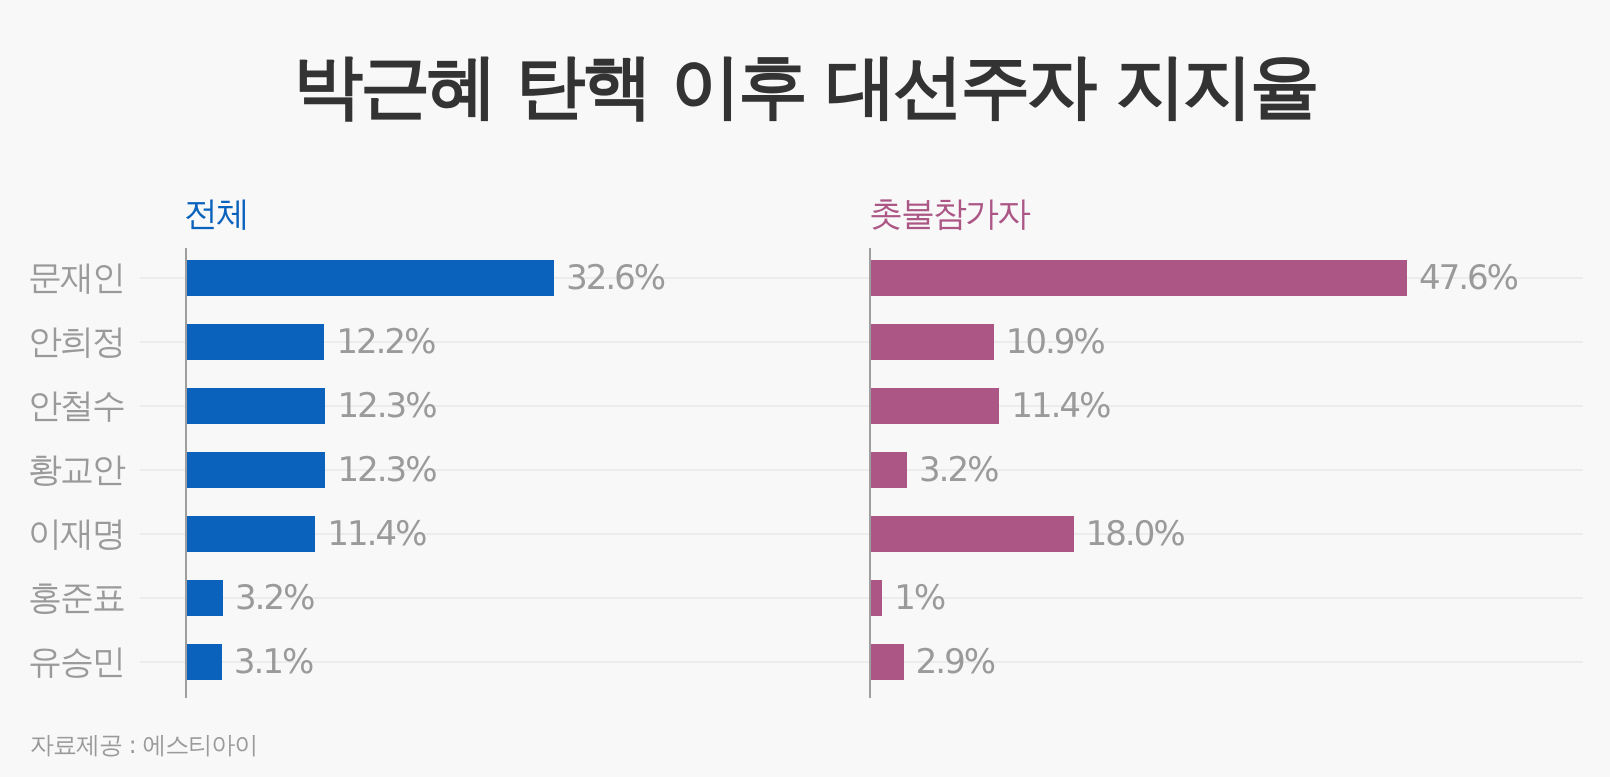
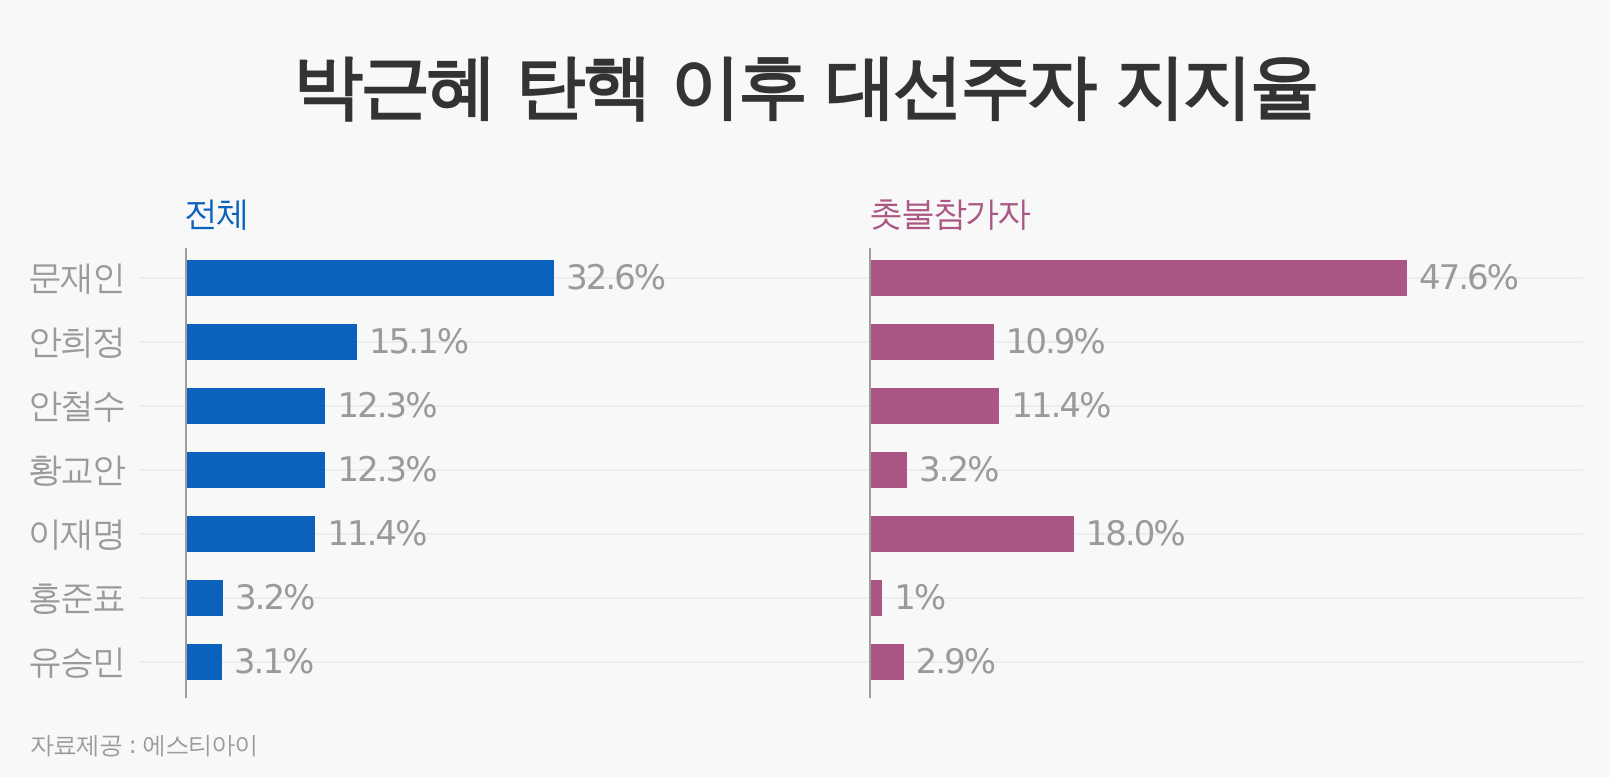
전체/안희정: 12.2% -> 15.1%
